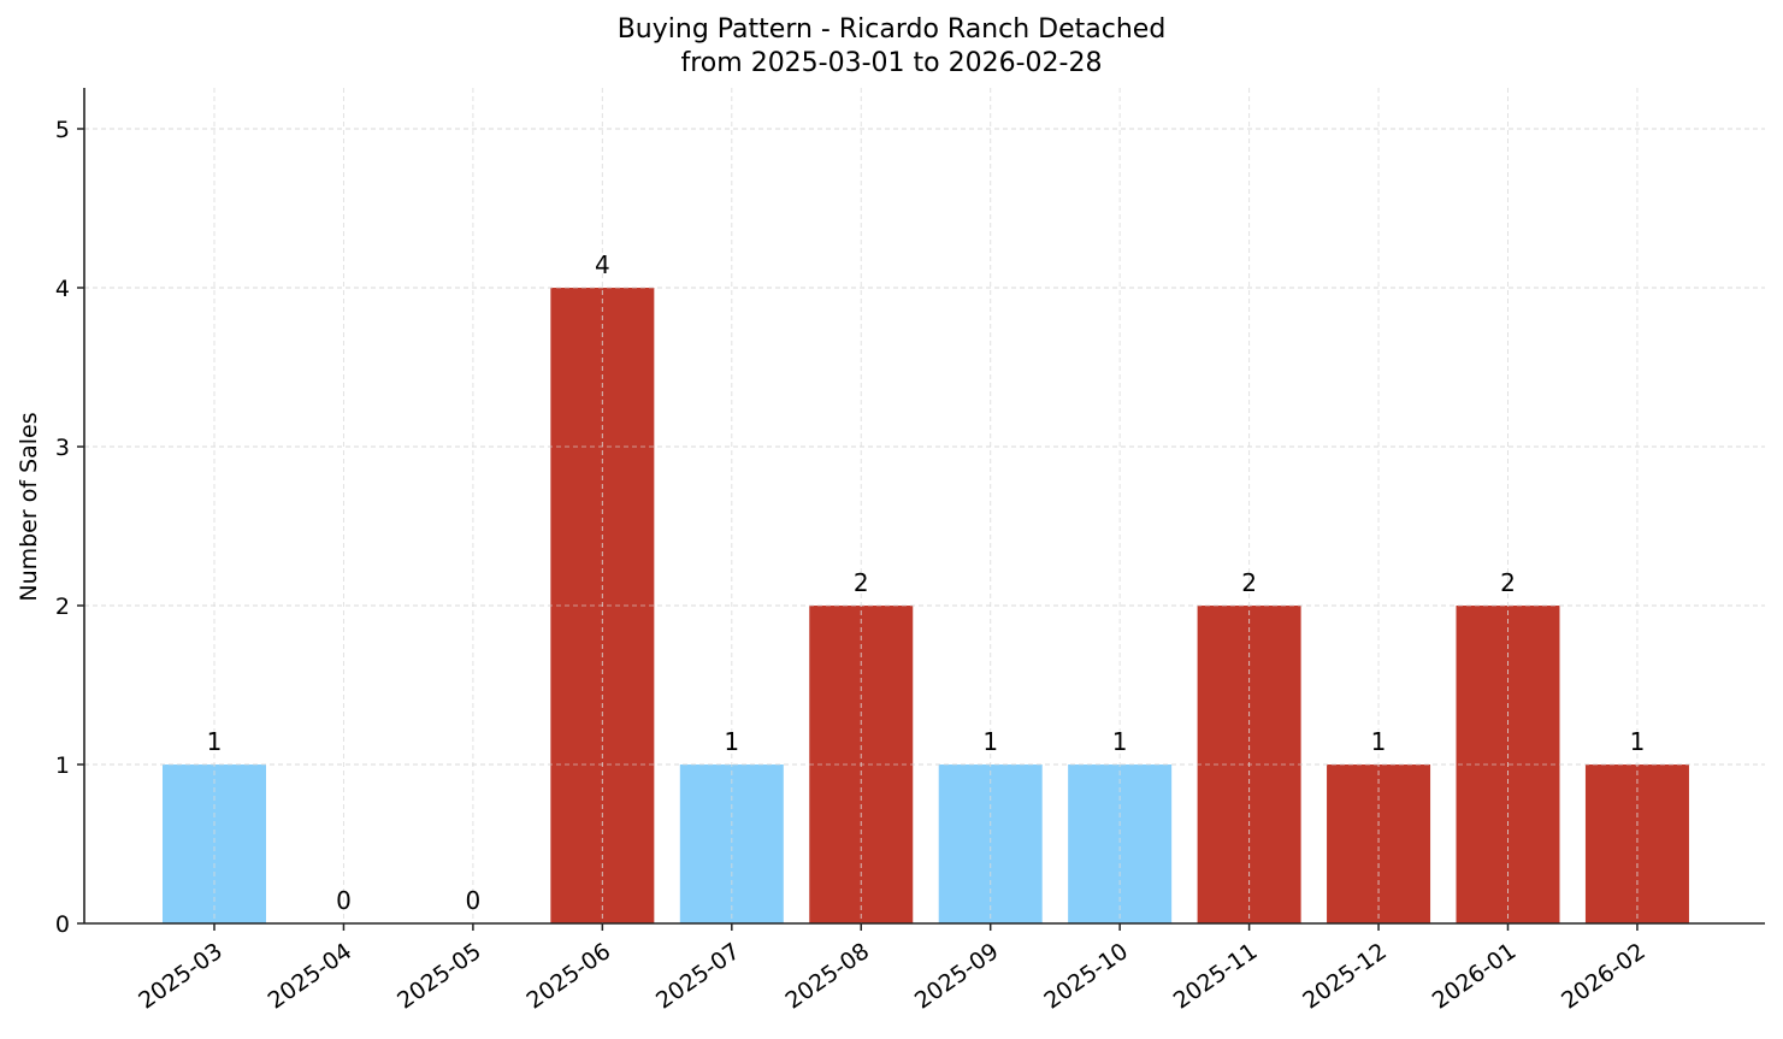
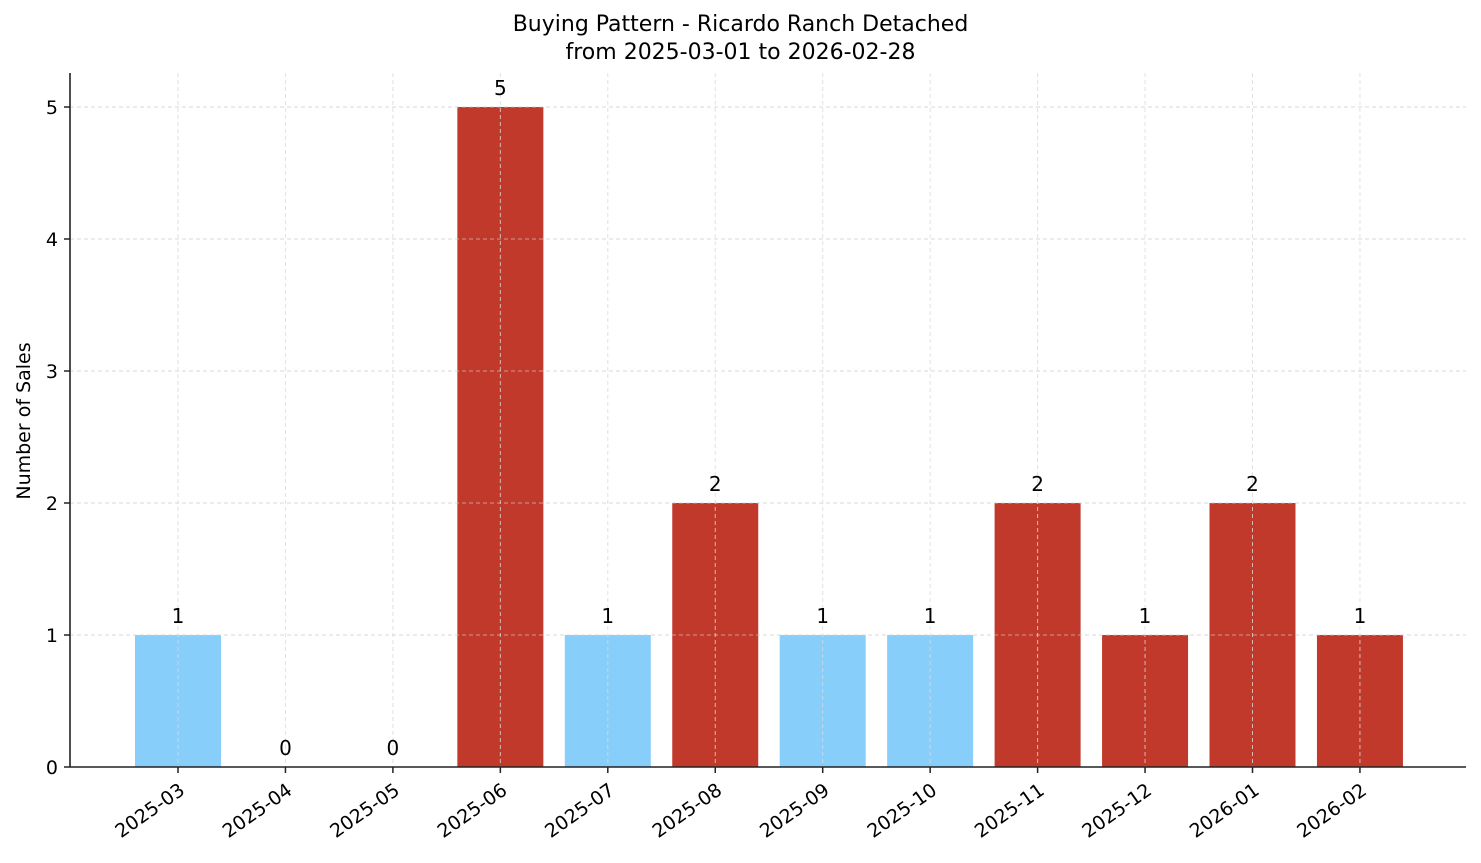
2025-06: 4 -> 5
